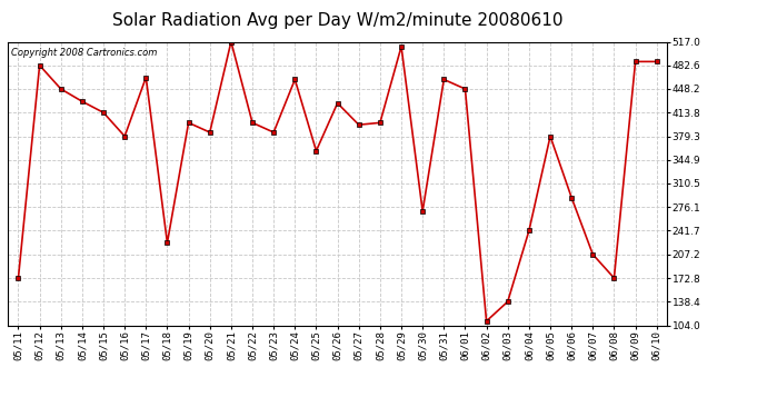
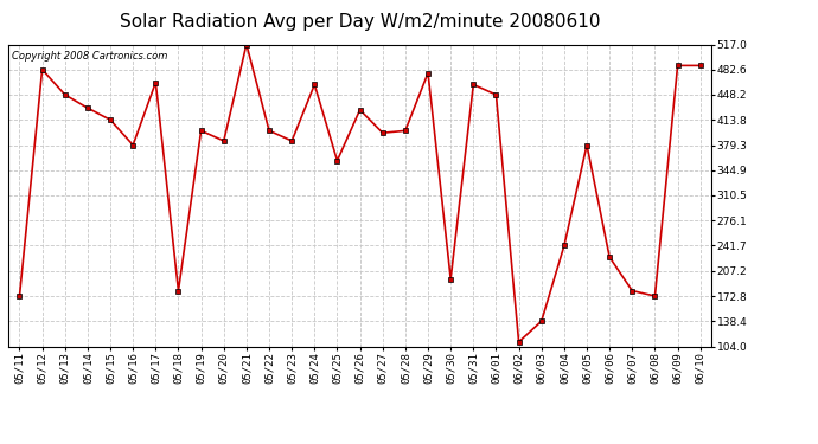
05/18: 224 -> 180
05/29: 510 -> 478
05/30: 270 -> 196
06/06: 290 -> 226
06/07: 207 -> 180
